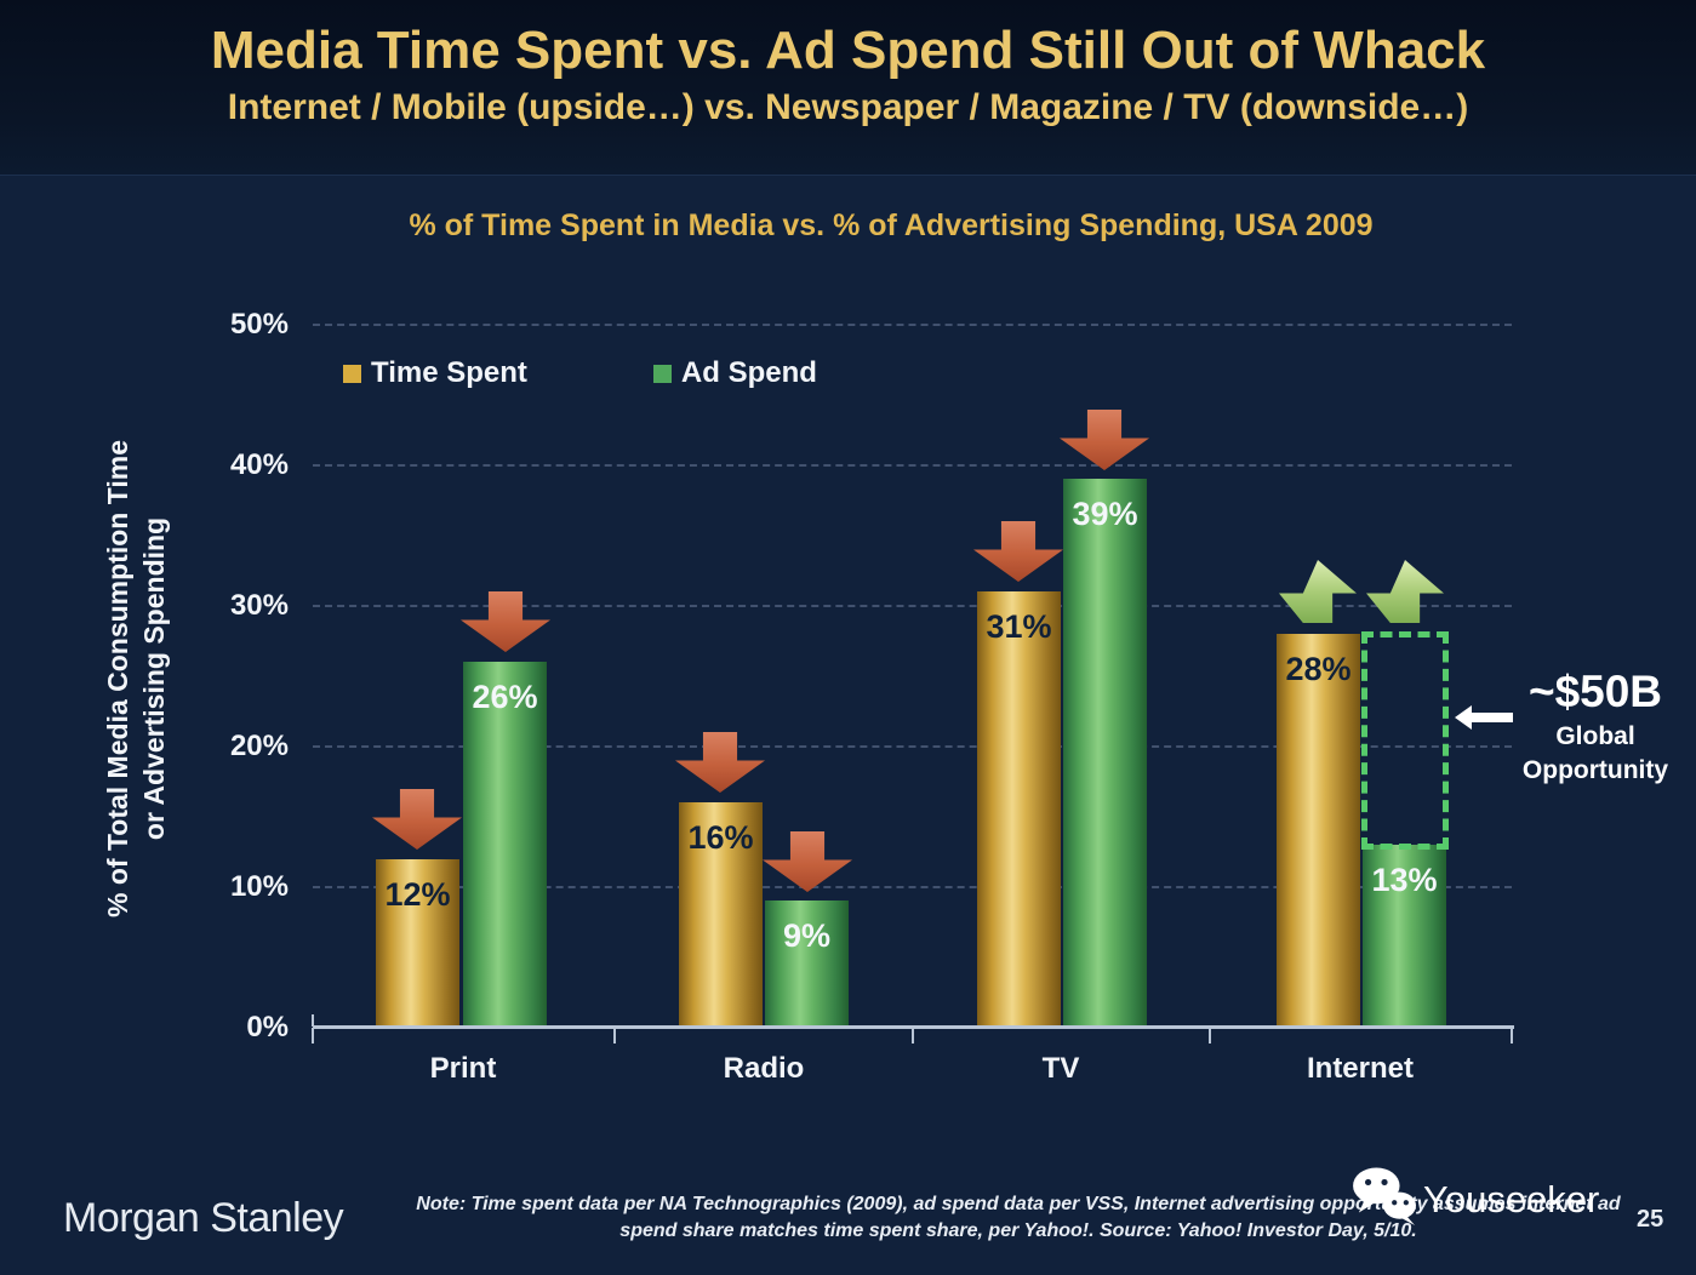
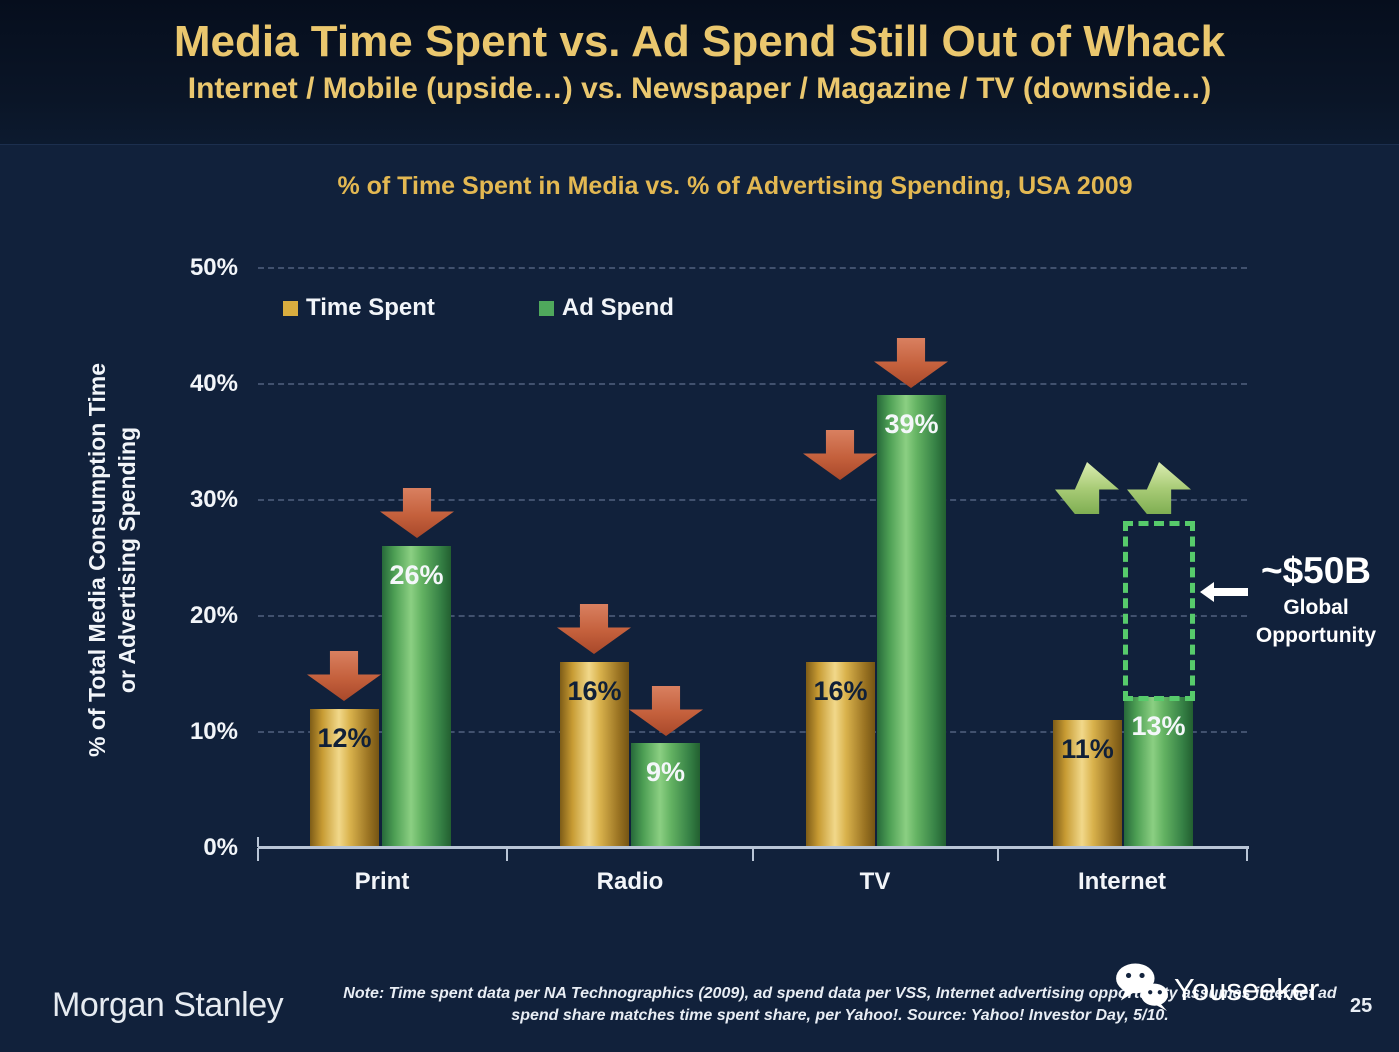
Time Spent/TV: 31% -> 16%
Time Spent/Internet: 28% -> 11%
